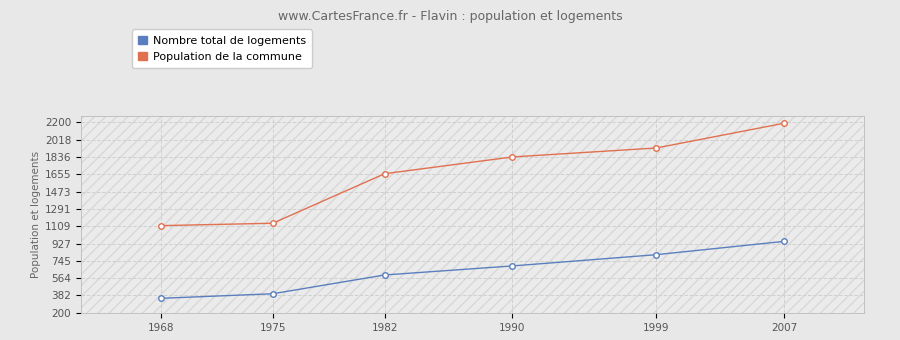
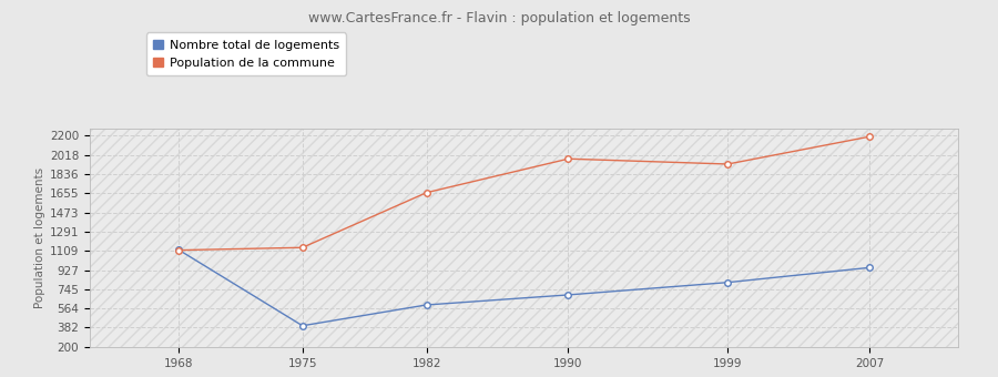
Nombre total de logements/1968: 350 -> 1120
Population de la commune/1990: 1840 -> 1980
